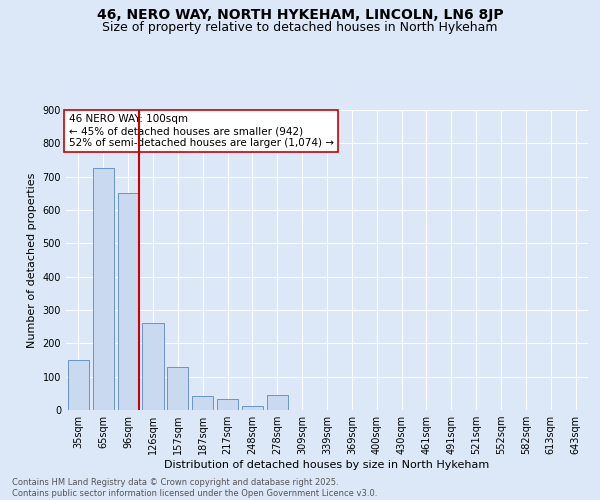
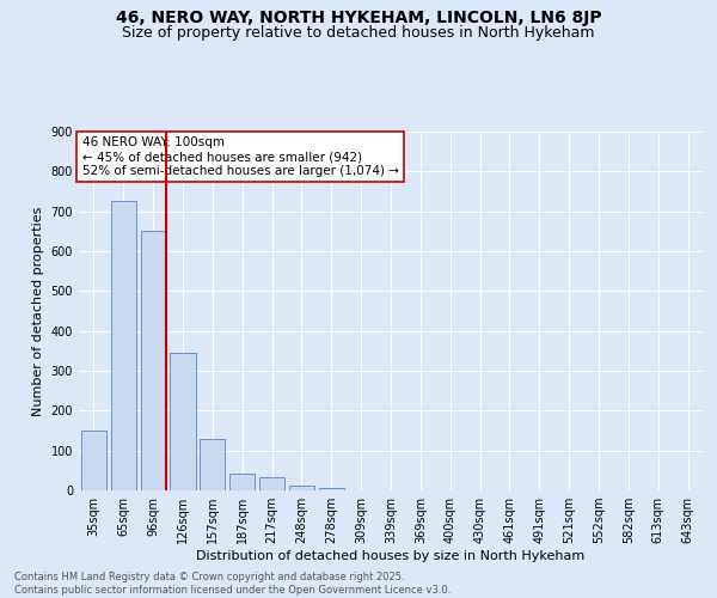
126sqm: 260 -> 345
278sqm: 45 -> 6
